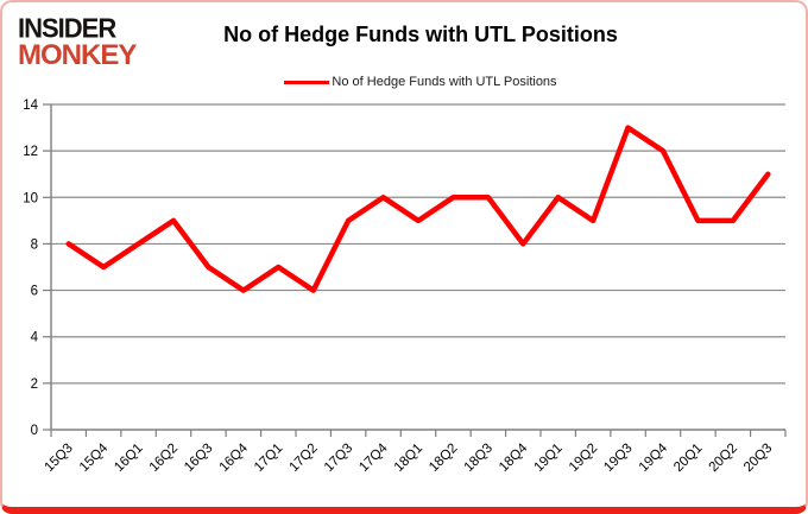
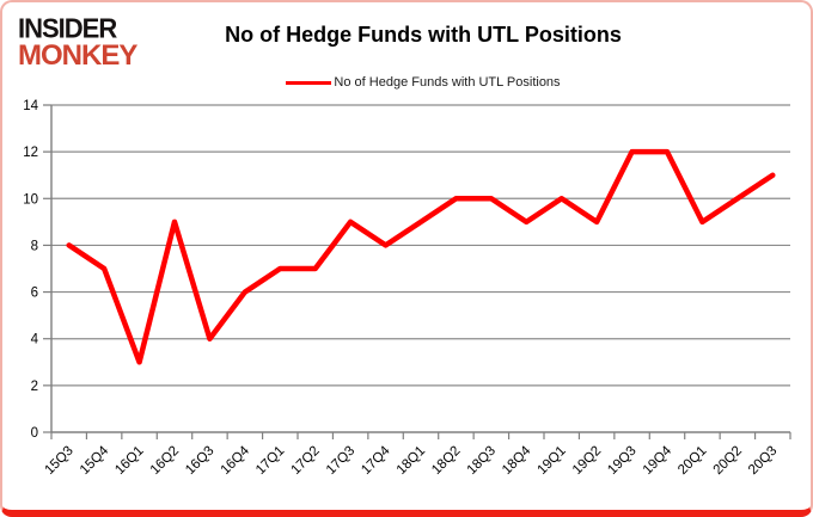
16Q1: 8 -> 3
16Q3: 7 -> 4
17Q2: 6 -> 7
17Q4: 10 -> 8
18Q4: 8 -> 9
19Q3: 13 -> 12
20Q2: 9 -> 10
